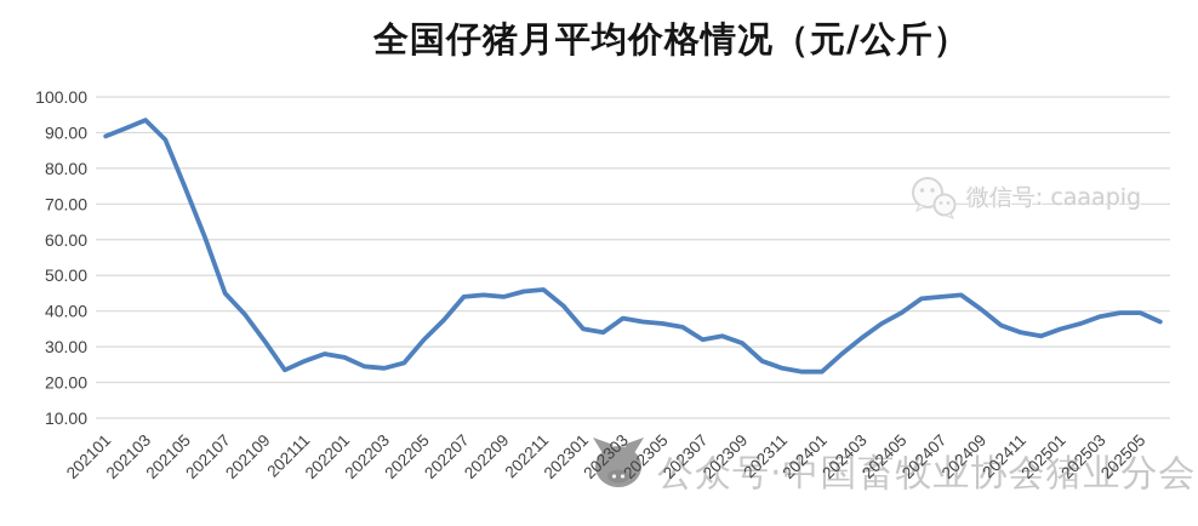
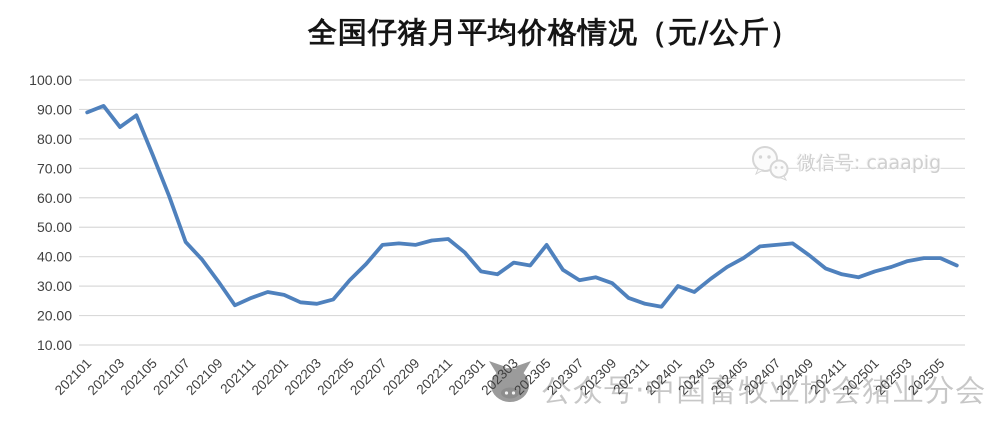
202103: 94 -> 84
202305: 36 -> 44
202401: 23 -> 30
